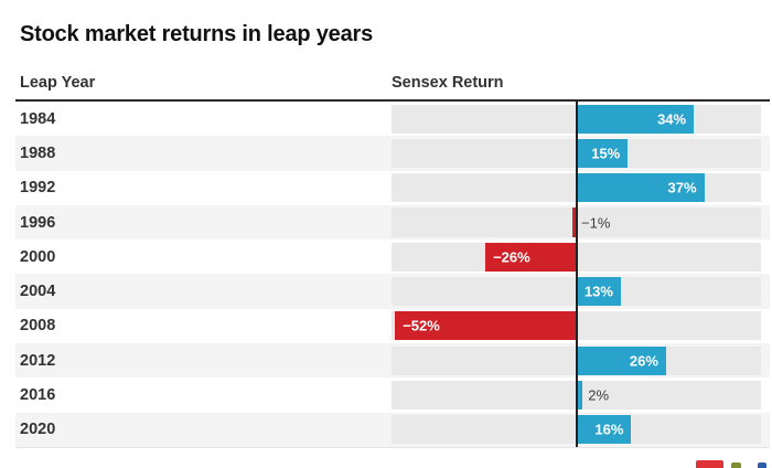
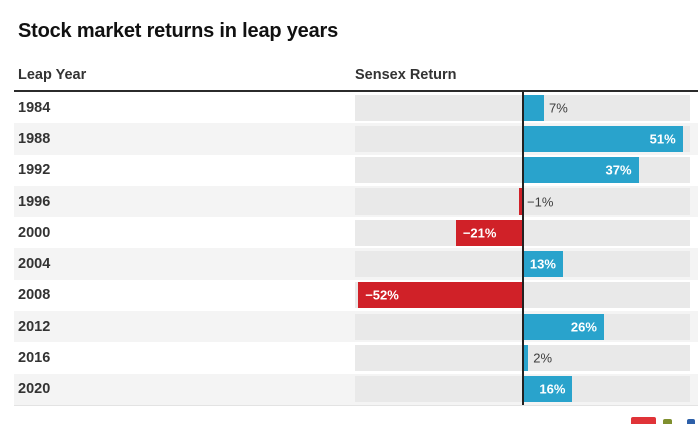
1984: 34% -> 7%
1988: 15% -> 51%
2000: −26% -> −21%
